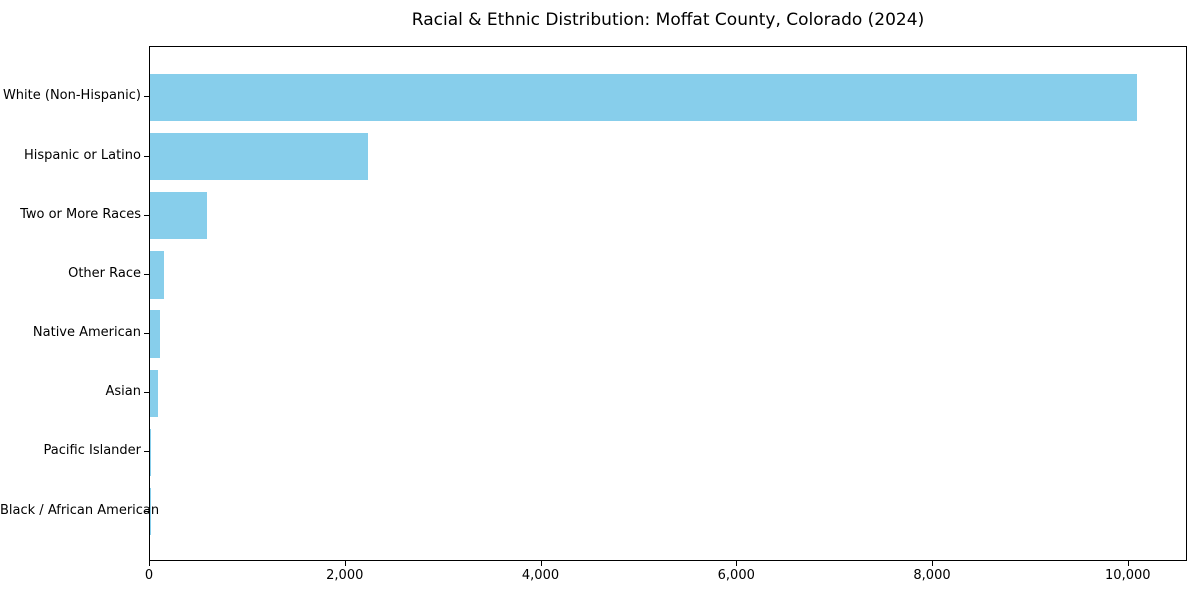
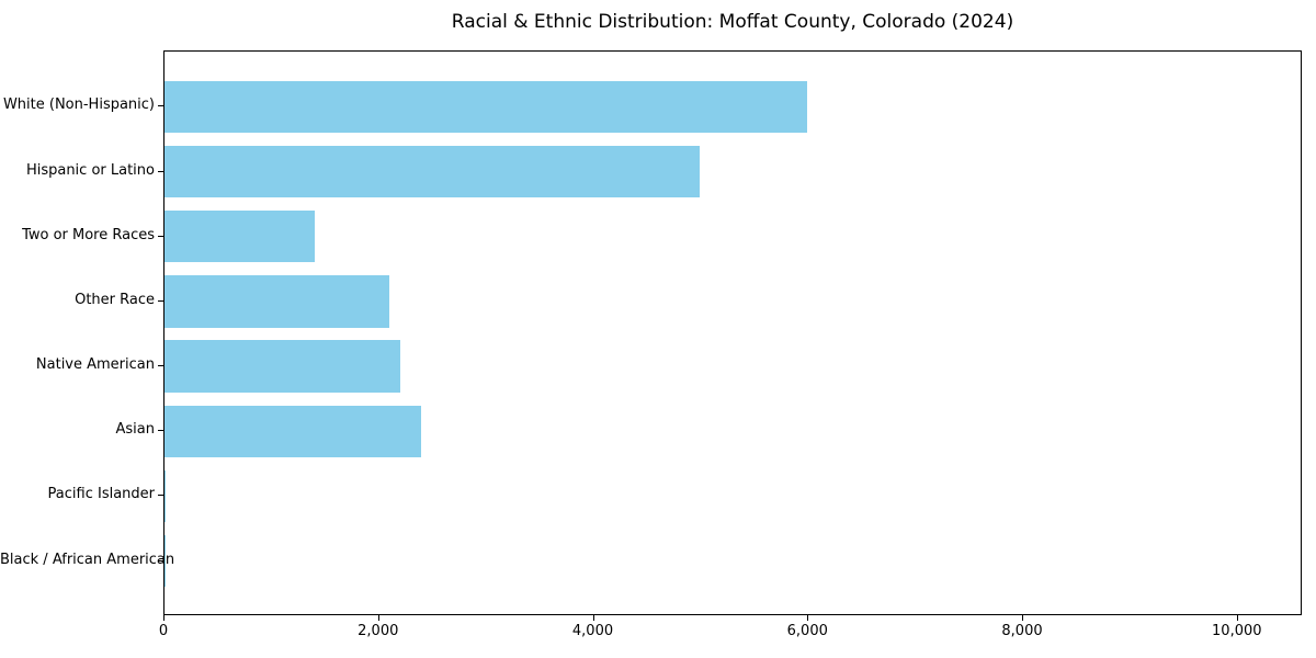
White (Non-Hispanic): 10100 -> 6000
Hispanic or Latino: 2200 -> 5000
Two or More Races: 600 -> 1400
Other Race: 100 -> 2100
Native American: 100 -> 2200
Asian: 100 -> 2400
